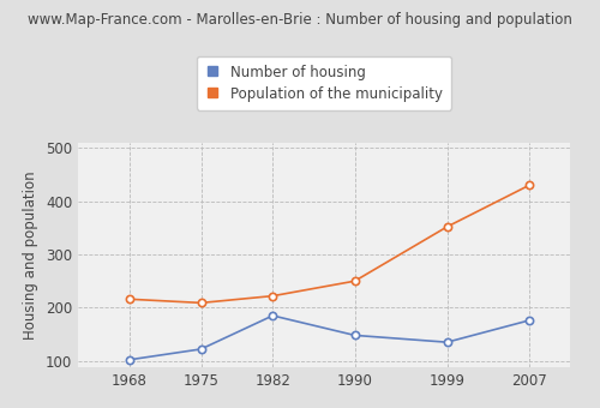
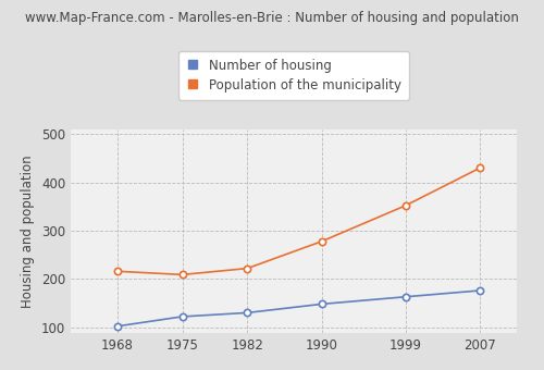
Number of housing/1982: 185 -> 130
Population of the municipality/1990: 250 -> 278
Number of housing/1999: 135 -> 163
